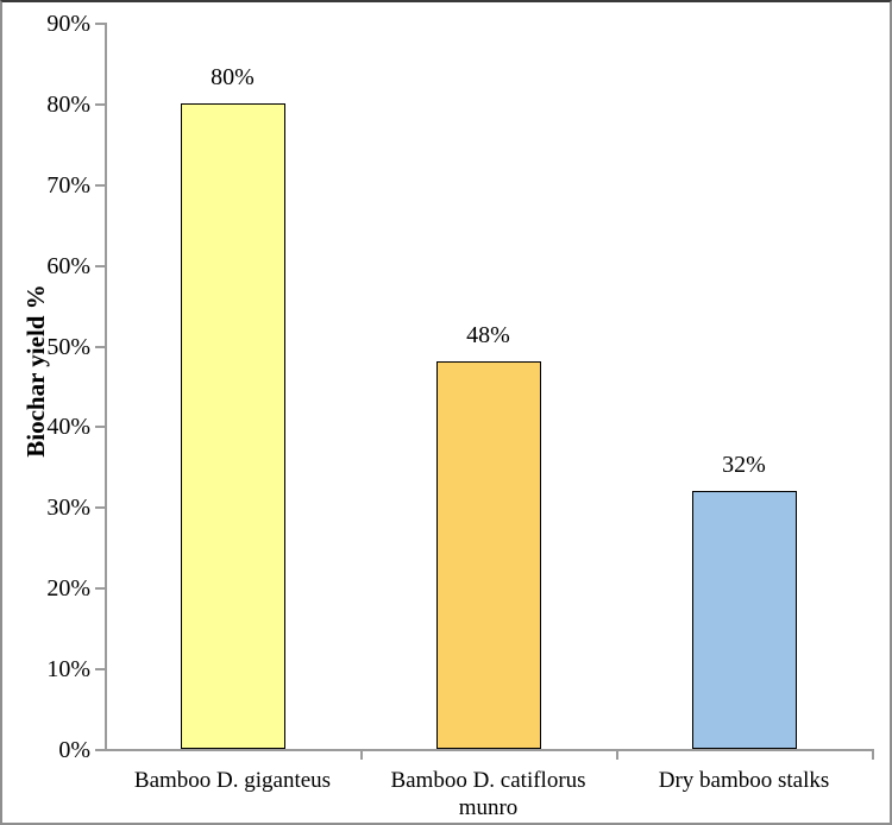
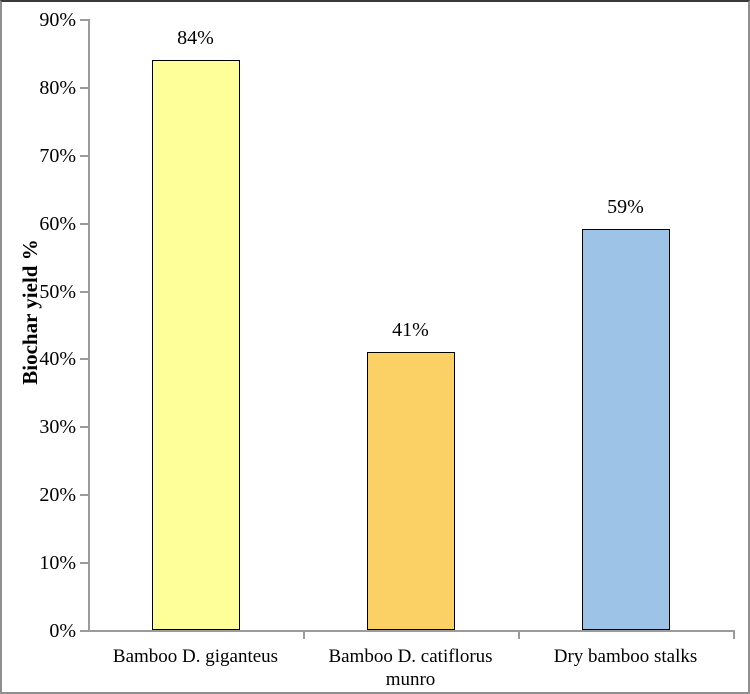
Bamboo D. giganteus: 80% -> 84%
Bamboo D. catiflorus munro: 48% -> 41%
Dry bamboo stalks: 32% -> 59%
